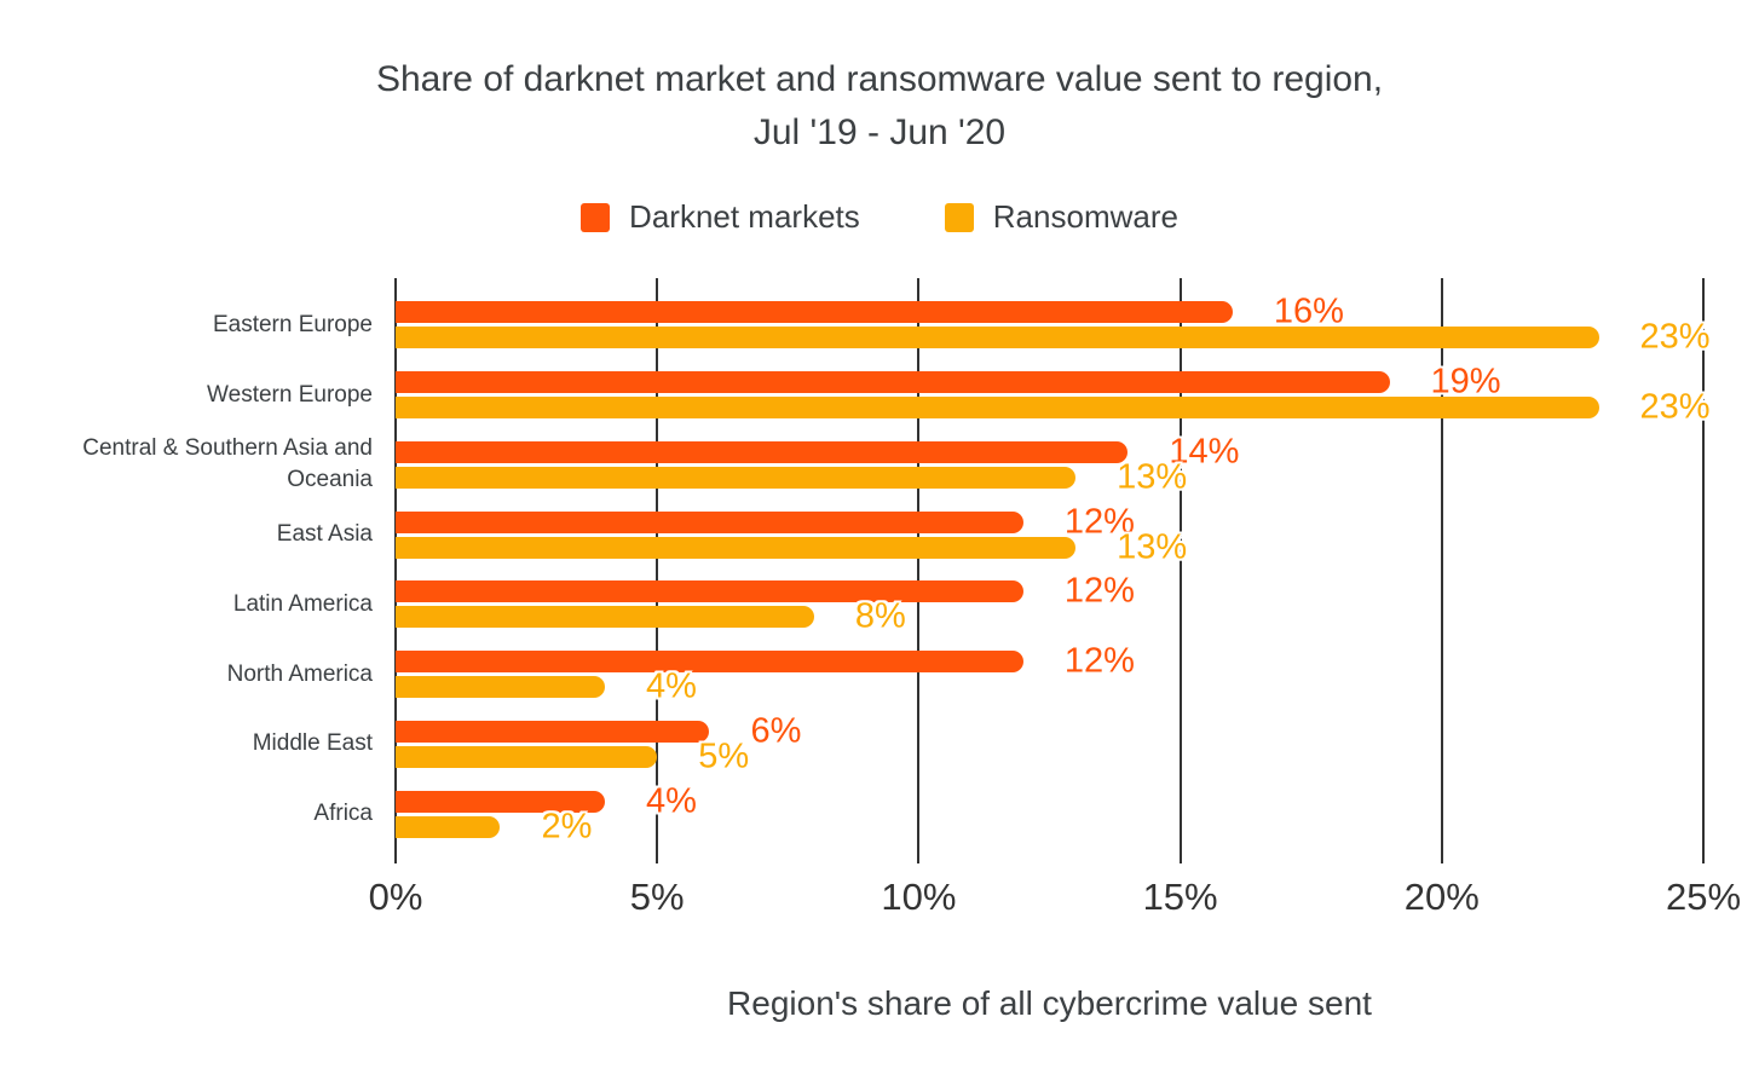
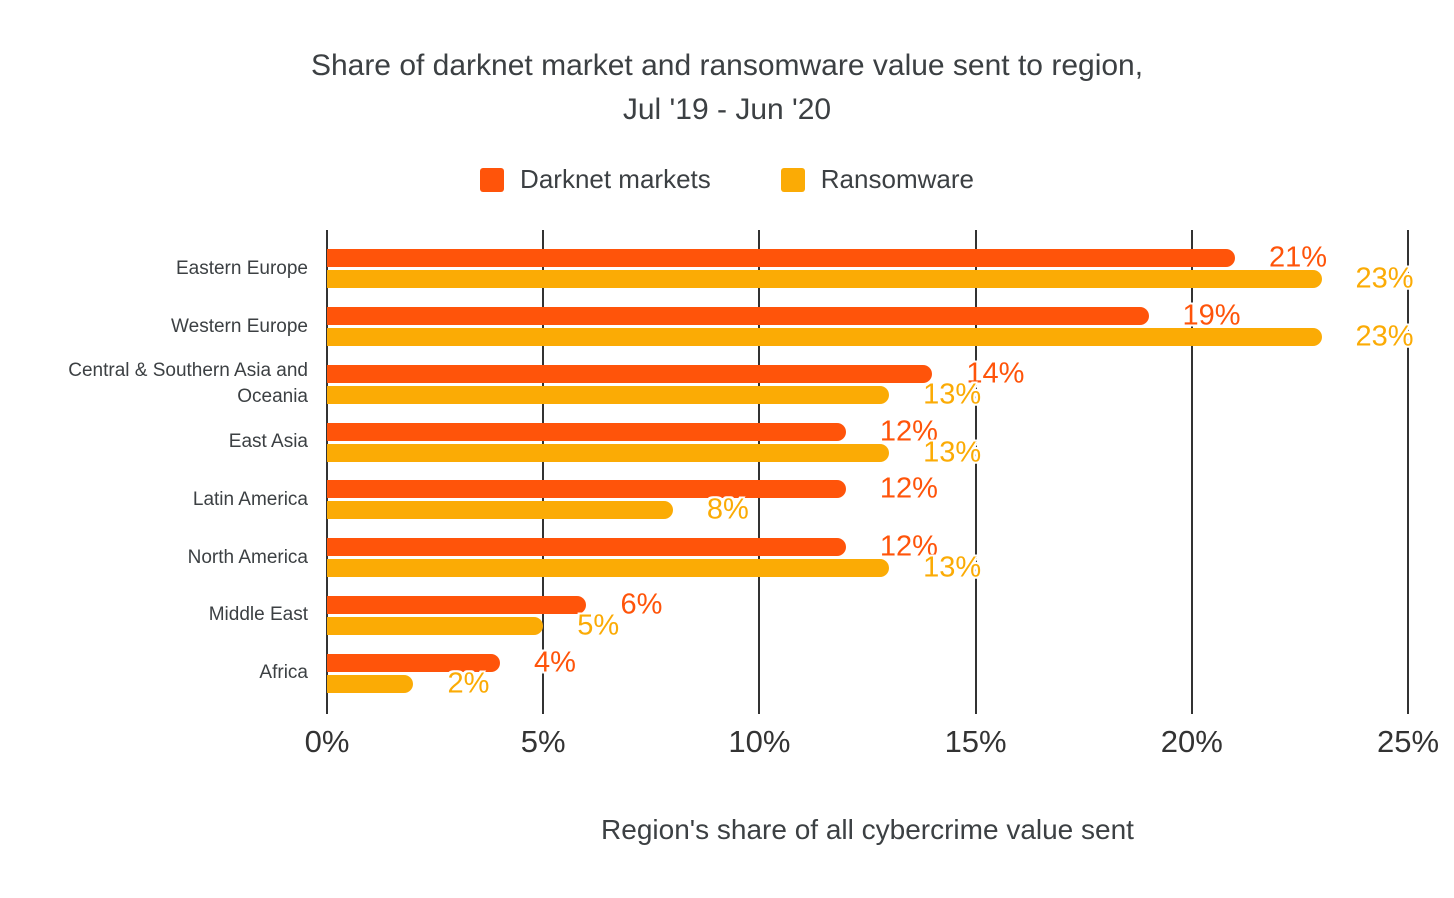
Darknet markets/Eastern Europe: 16% -> 21%
Ransomware/North America: 4% -> 13%
